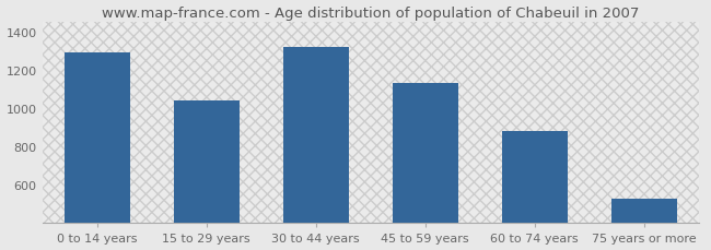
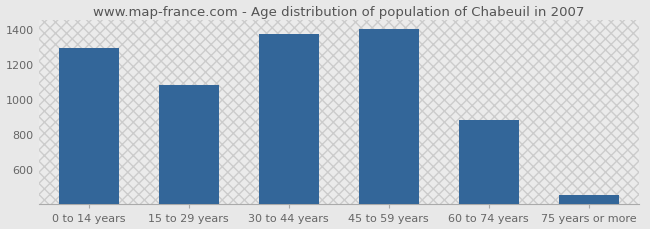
15 to 29 years: 1040 -> 1080
30 to 44 years: 1320 -> 1370
45 to 59 years: 1130 -> 1400
75 years or more: 530 -> 460
